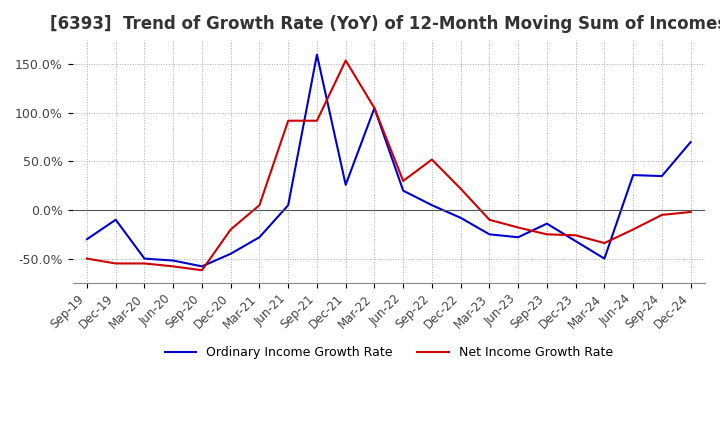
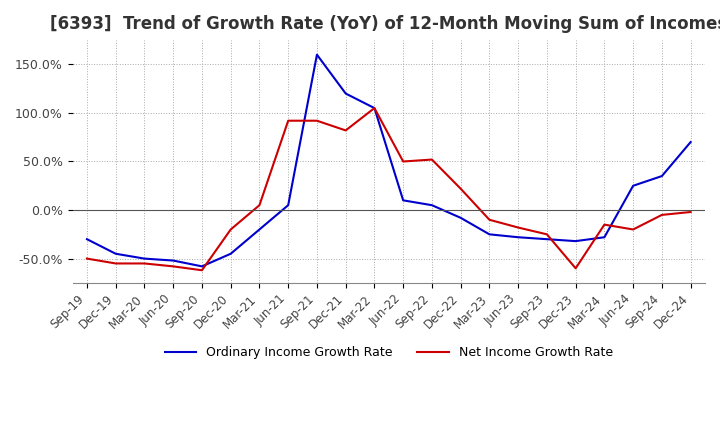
Ordinary Income Growth Rate/Dec-19: -10% -> -45%
Ordinary Income Growth Rate/Mar-21: -28% -> -20%
Ordinary Income Growth Rate/Dec-21: 26% -> 120%
Net Income Growth Rate/Dec-21: 154% -> 82%
Ordinary Income Growth Rate/Jun-22: 20% -> 10%
Net Income Growth Rate/Jun-22: 30% -> 50%
Ordinary Income Growth Rate/Sep-23: -14% -> -30%
Net Income Growth Rate/Dec-23: -26% -> -60%
Ordinary Income Growth Rate/Mar-24: -50% -> -28%
Net Income Growth Rate/Mar-24: -34% -> -15%
Ordinary Income Growth Rate/Jun-24: 36% -> 25%
